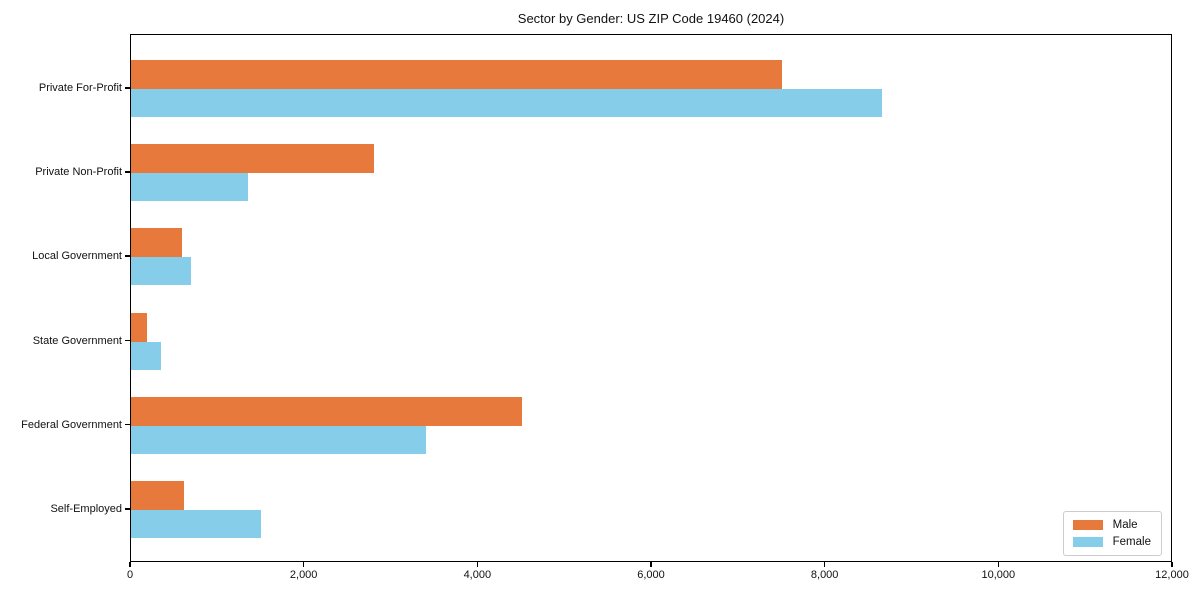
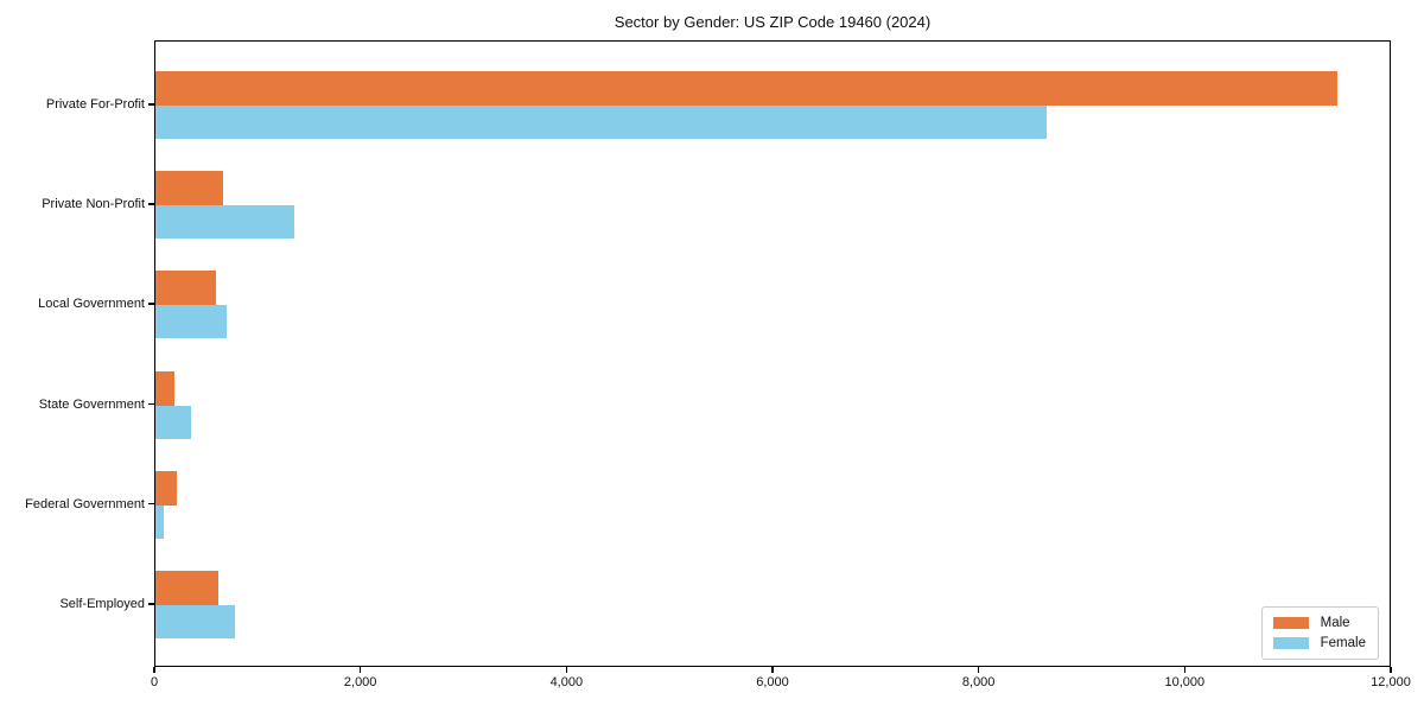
Male/Private For-Profit: 7500 -> 11500
Male/Private Non-Profit: 2800 -> 700
Male/Federal Government: 4500 -> 200
Female/Federal Government: 3400 -> 100
Female/Self-Employed: 1500 -> 800
